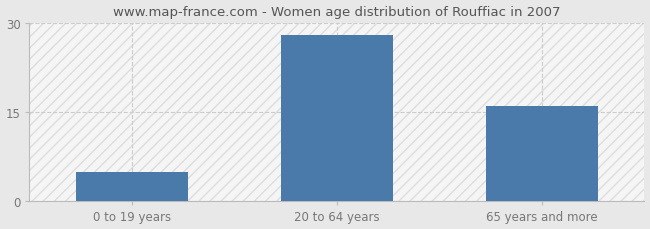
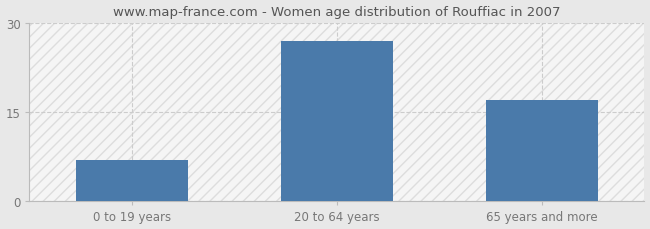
0 to 19 years: 5 -> 7
20 to 64 years: 28 -> 27
65 years and more: 16 -> 17
